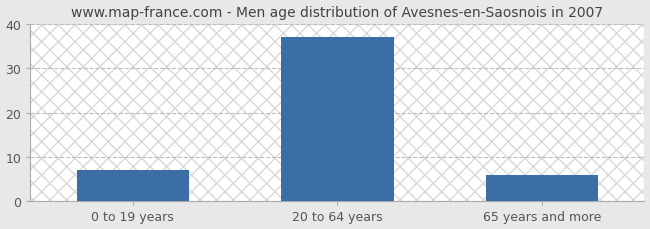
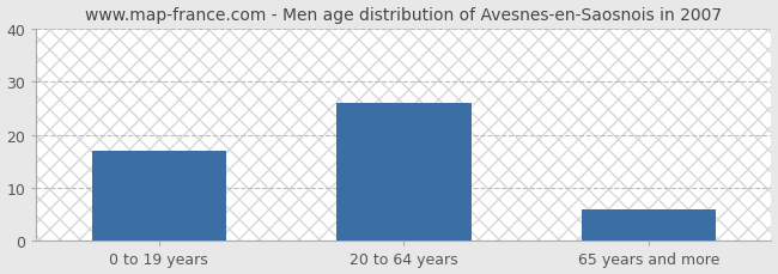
0 to 19 years: 7 -> 17
20 to 64 years: 37 -> 26
